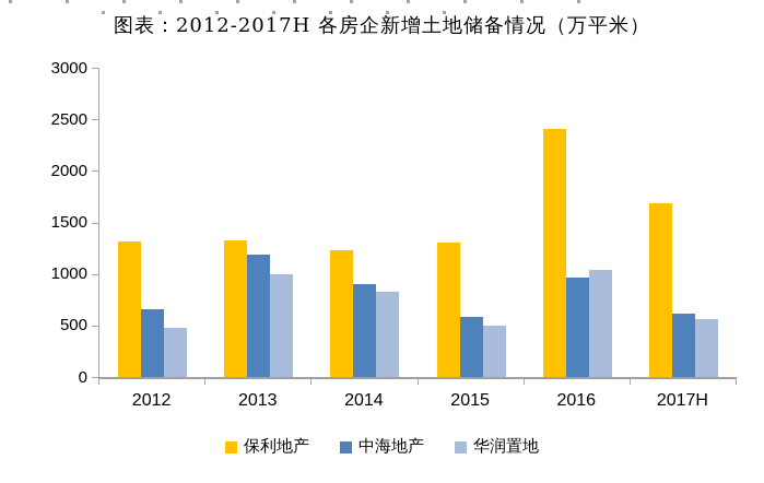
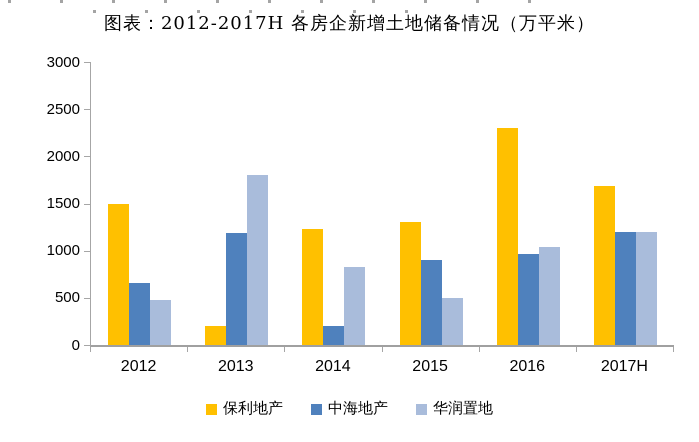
保利地产/2012: 1300 -> 1500
保利地产/2013: 1300 -> 200
华润置地/2013: 1000 -> 1800
中海地产/2014: 900 -> 200
中海地产/2015: 600 -> 900
保利地产/2016: 2400 -> 2300
中海地产/2017H: 600 -> 1200
华润置地/2017H: 600 -> 1200
